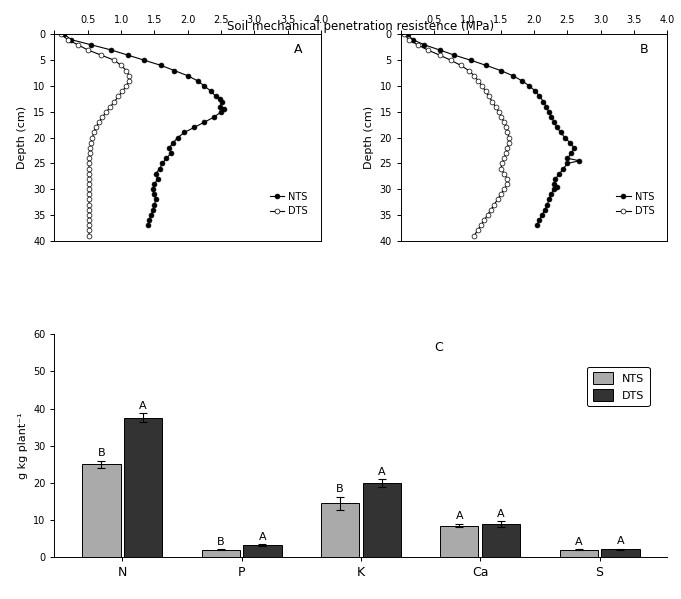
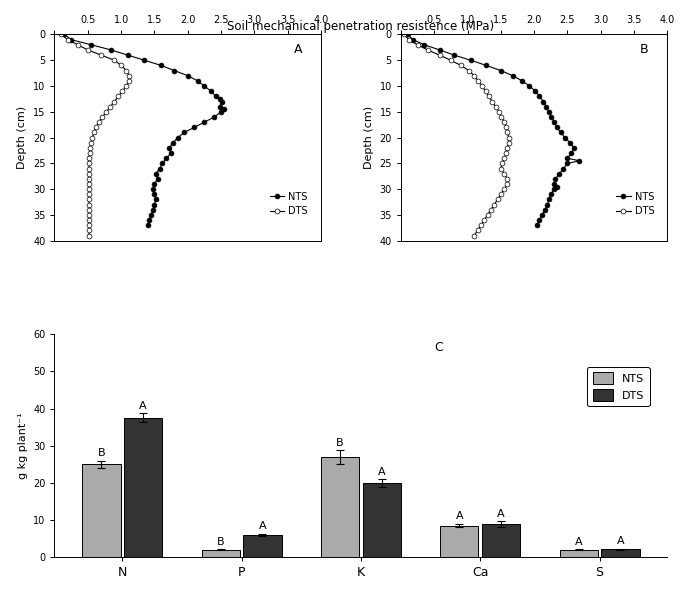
DTS/P: 3.2 -> 6.0
NTS/K: 14.5 -> 27.0
